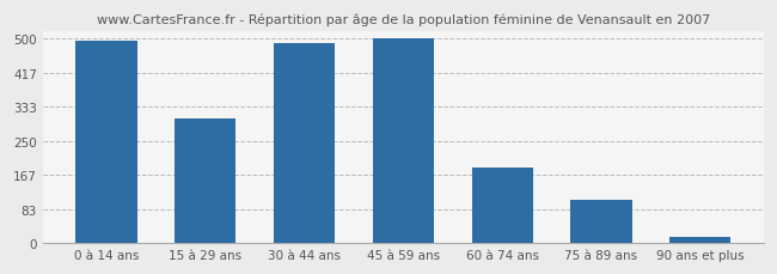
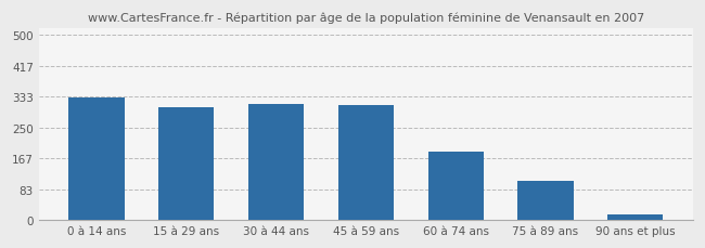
0 à 14 ans: 495 -> 330
30 à 44 ans: 490 -> 315
45 à 59 ans: 502 -> 310
